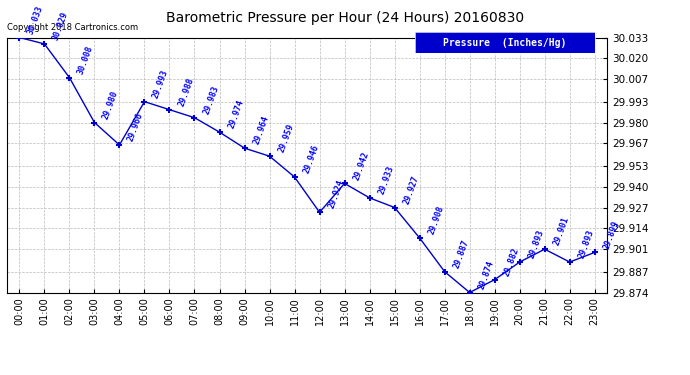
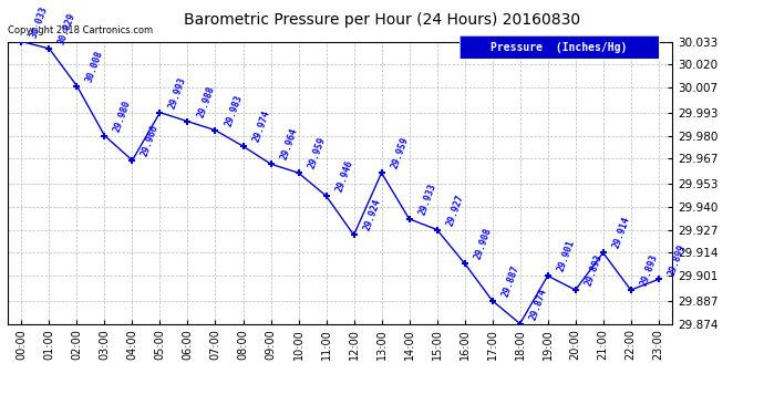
13:00: 29.942 -> 29.959
19:00: 29.882 -> 29.901
21:00: 29.901 -> 29.914
